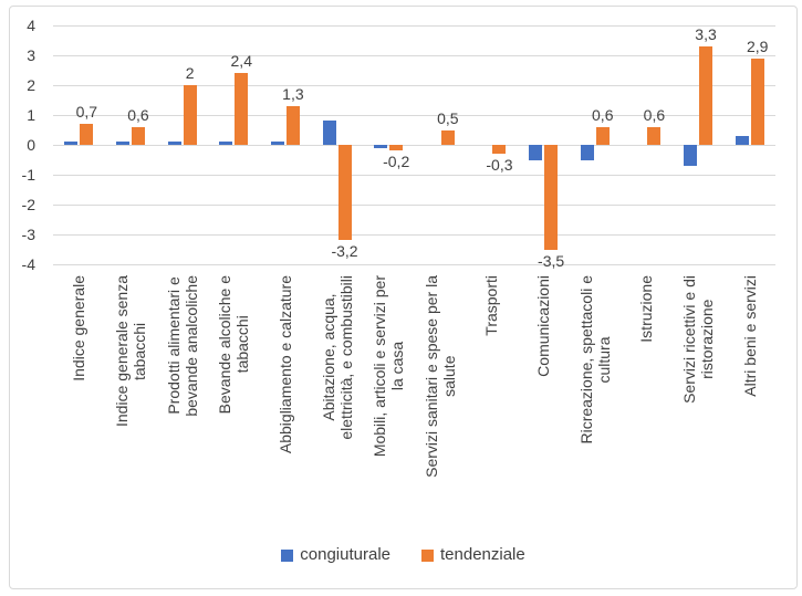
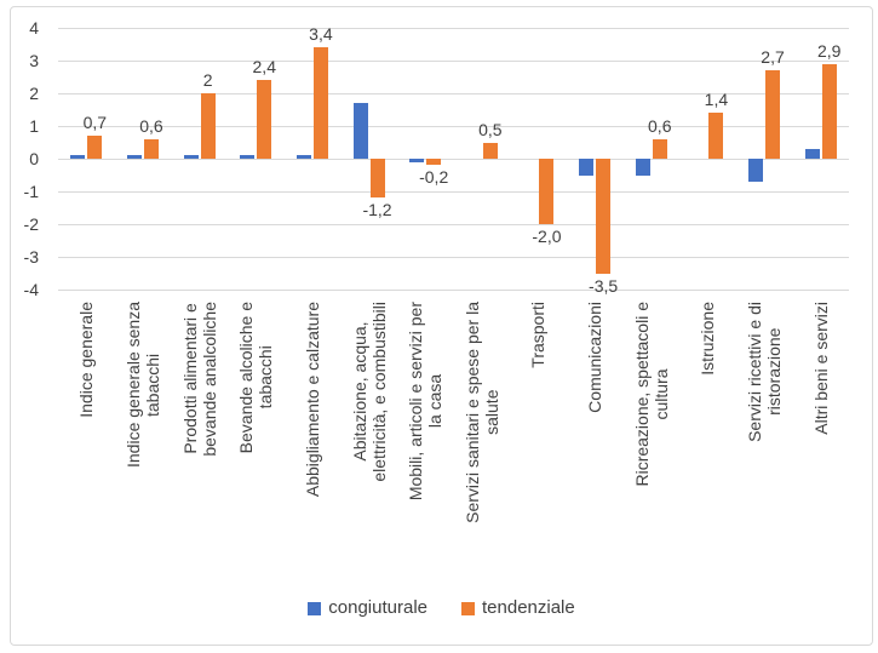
tendenziale/Abbigliamento e calzature: 1,3 -> 3,4
congiuturale/Abitazione, acqua, elettricità, e combustibili: 0.8 -> 1.7
tendenziale/Abitazione, acqua, elettricità, e combustibili: -3,2 -> -1,2
tendenziale/Trasporti: -0,3 -> -2,0
tendenziale/Istruzione: 0,6 -> 1,4
tendenziale/Servizi ricettivi e di ristorazione: 3,3 -> 2,7
